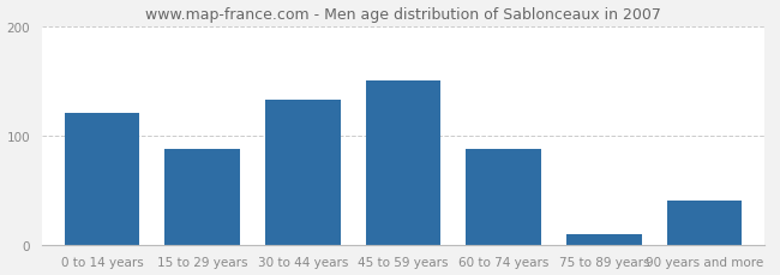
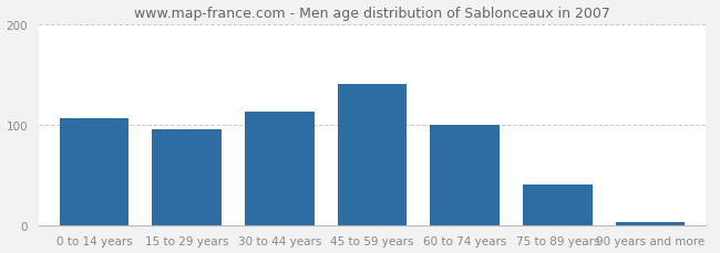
0 to 14 years: 120 -> 106
15 to 29 years: 88 -> 95
30 to 44 years: 132 -> 113
45 to 59 years: 150 -> 140
60 to 74 years: 88 -> 100
75 to 89 years: 10 -> 40
90 years and more: 40 -> 3
